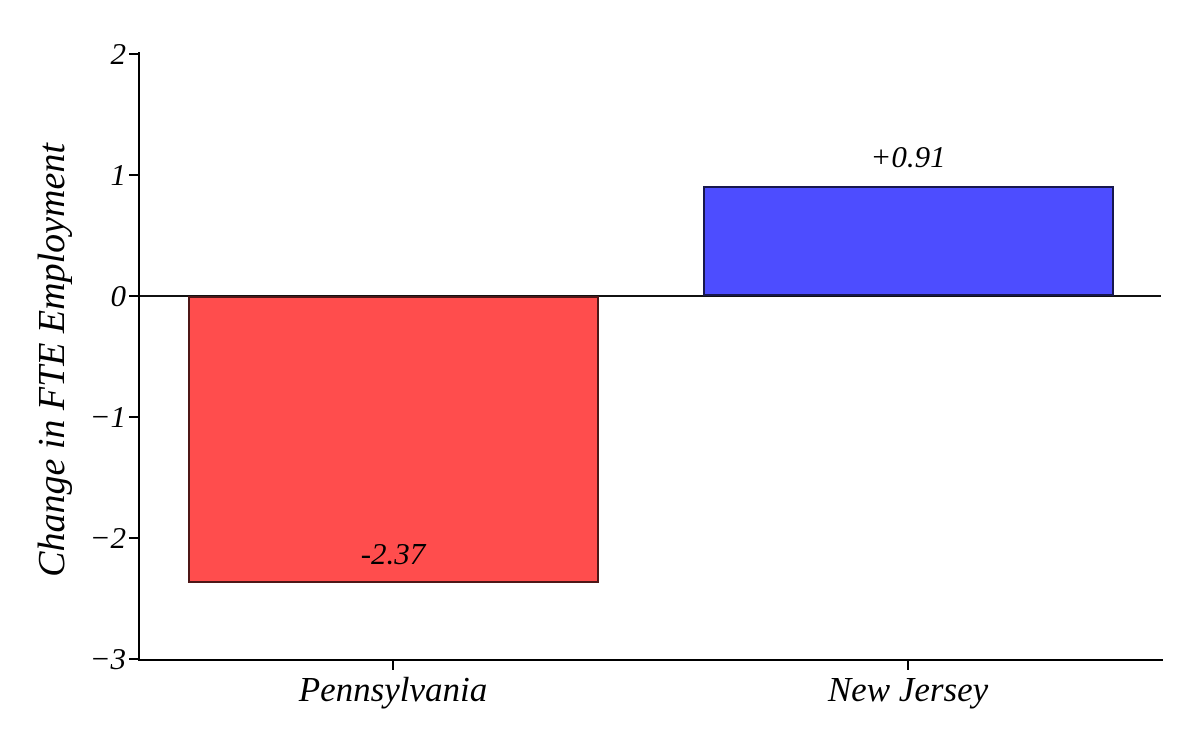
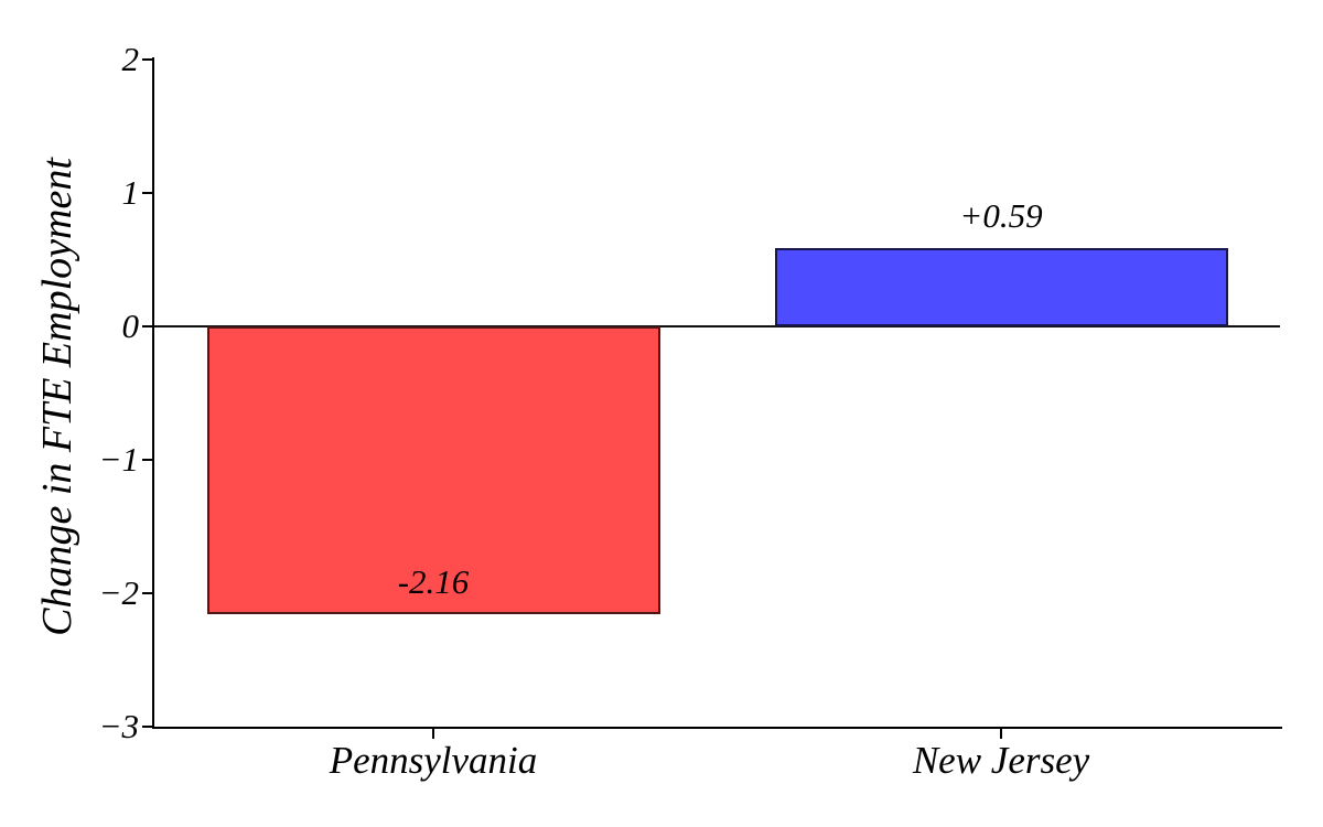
Pennsylvania: -2.37 -> -2.16
New Jersey: +0.91 -> +0.59
